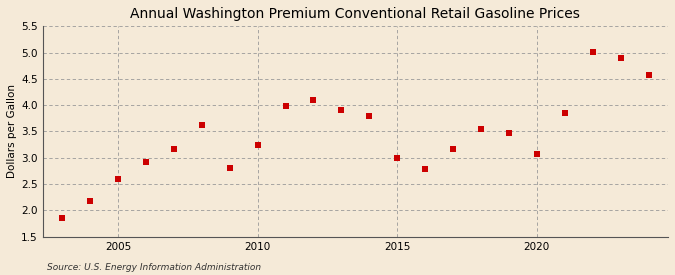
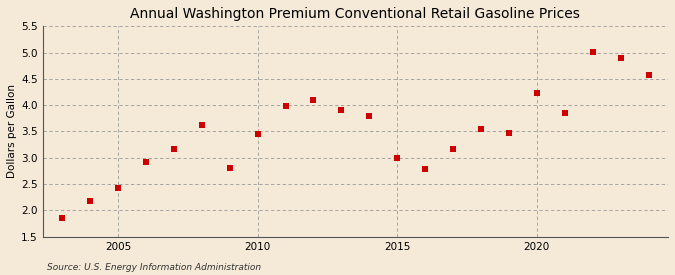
2005: 2.60 -> 2.42
2010: 3.25 -> 3.46
2020: 3.07 -> 4.24
